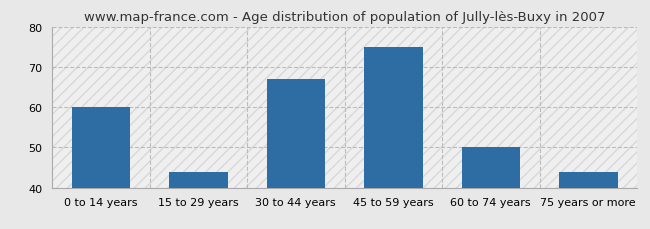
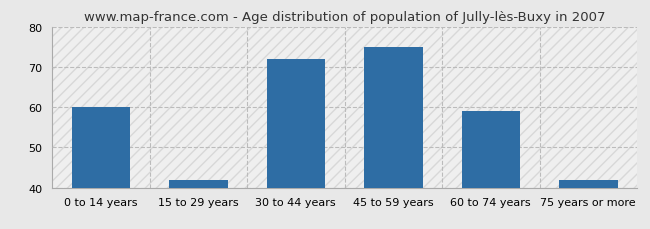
15 to 29 years: 44 -> 42
30 to 44 years: 67 -> 72
60 to 74 years: 50 -> 59
75 years or more: 44 -> 42
